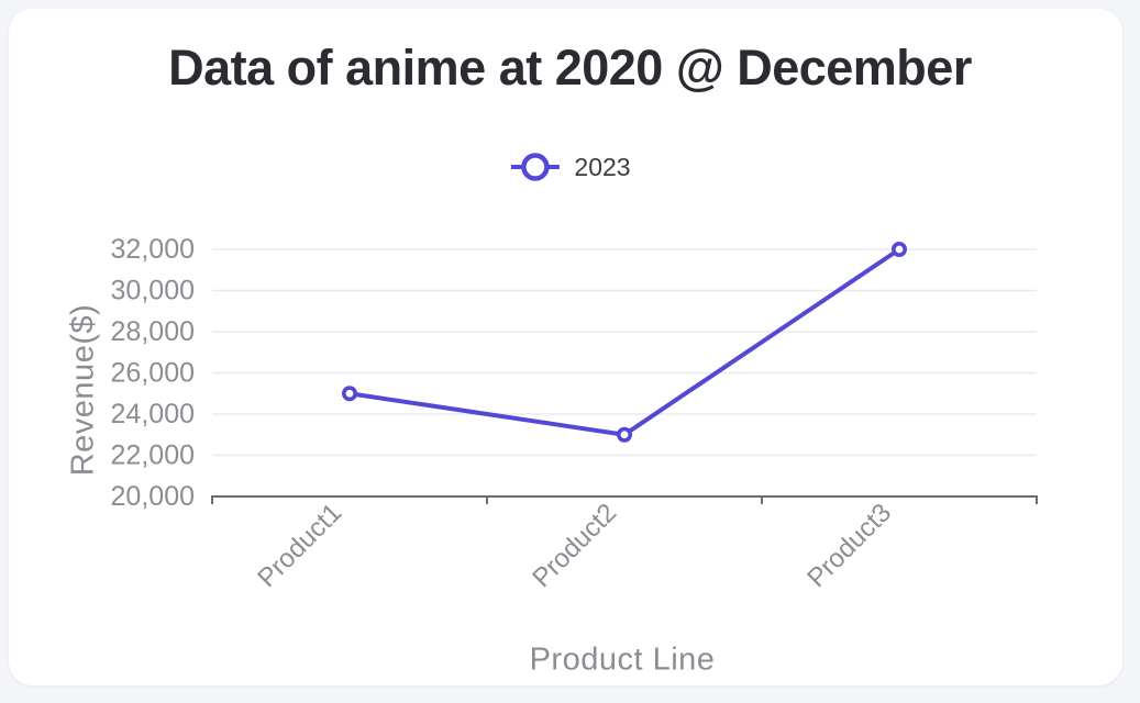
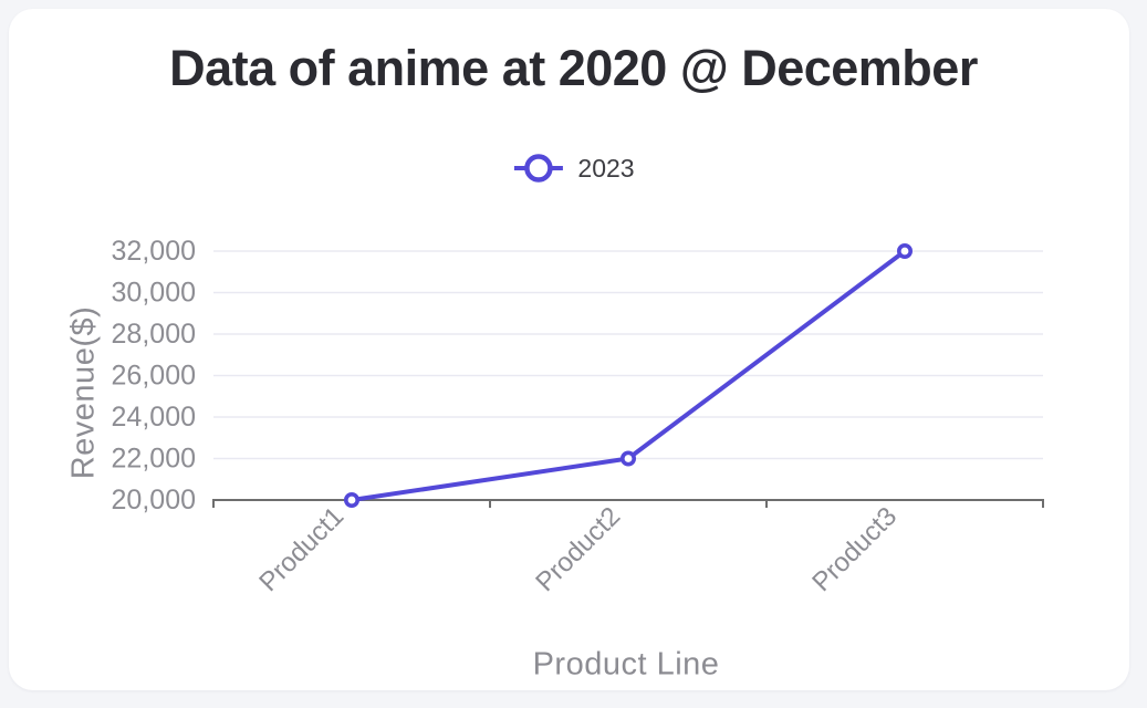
Product1: 25000 -> 20000
Product2: 23000 -> 22000
